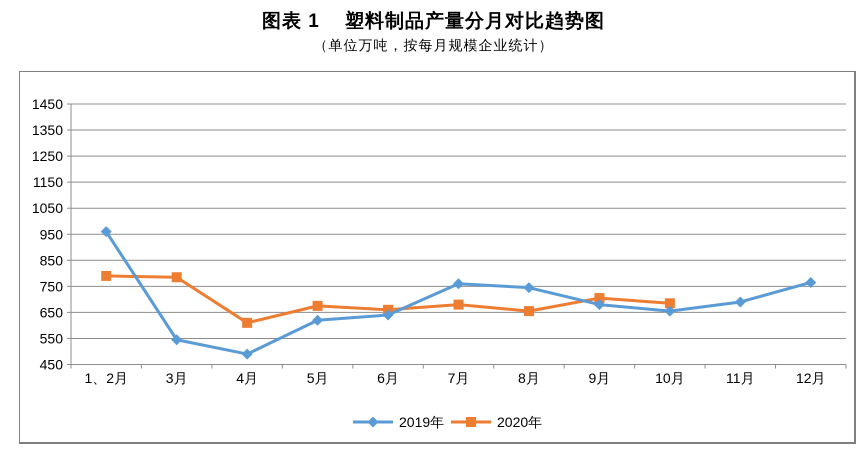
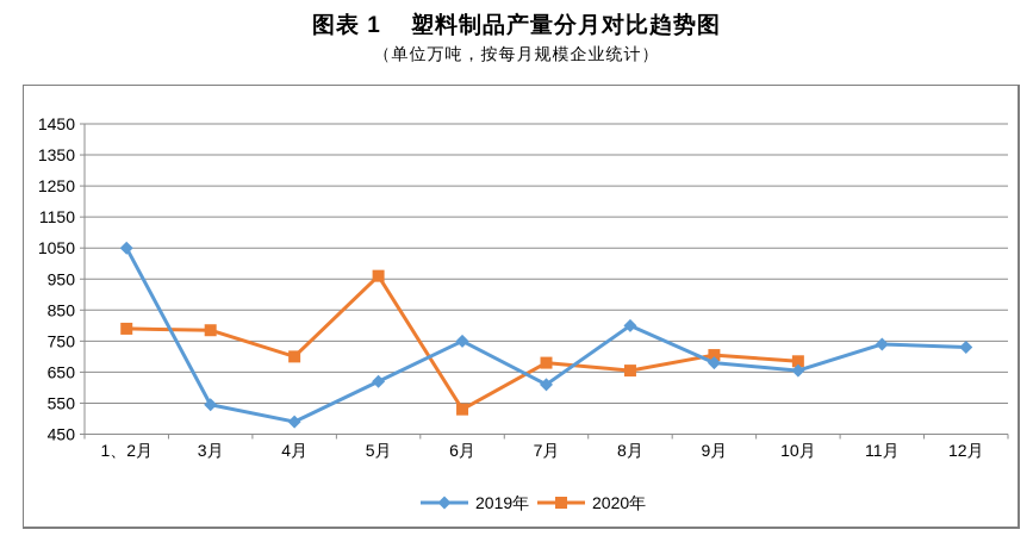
2019年/1、2月: 960 -> 1050
2020年/4月: 610 -> 700
2020年/5月: 680 -> 960
2019年/6月: 640 -> 750
2020年/6月: 660 -> 530
2019年/7月: 760 -> 610
2019年/8月: 740 -> 800
2019年/11月: 690 -> 740
2019年/12月: 760 -> 730
